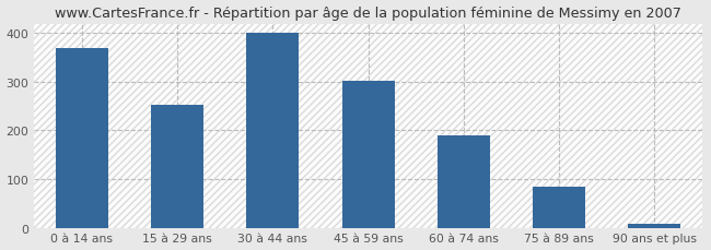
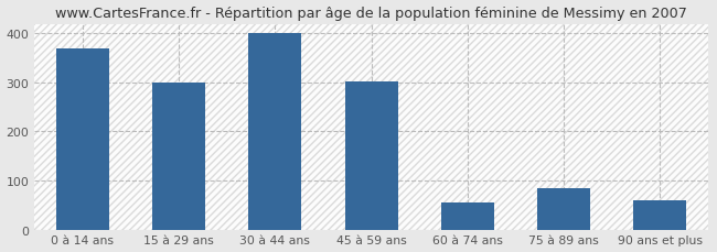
15 à 29 ans: 253 -> 300
60 à 74 ans: 190 -> 55
90 ans et plus: 8 -> 60
